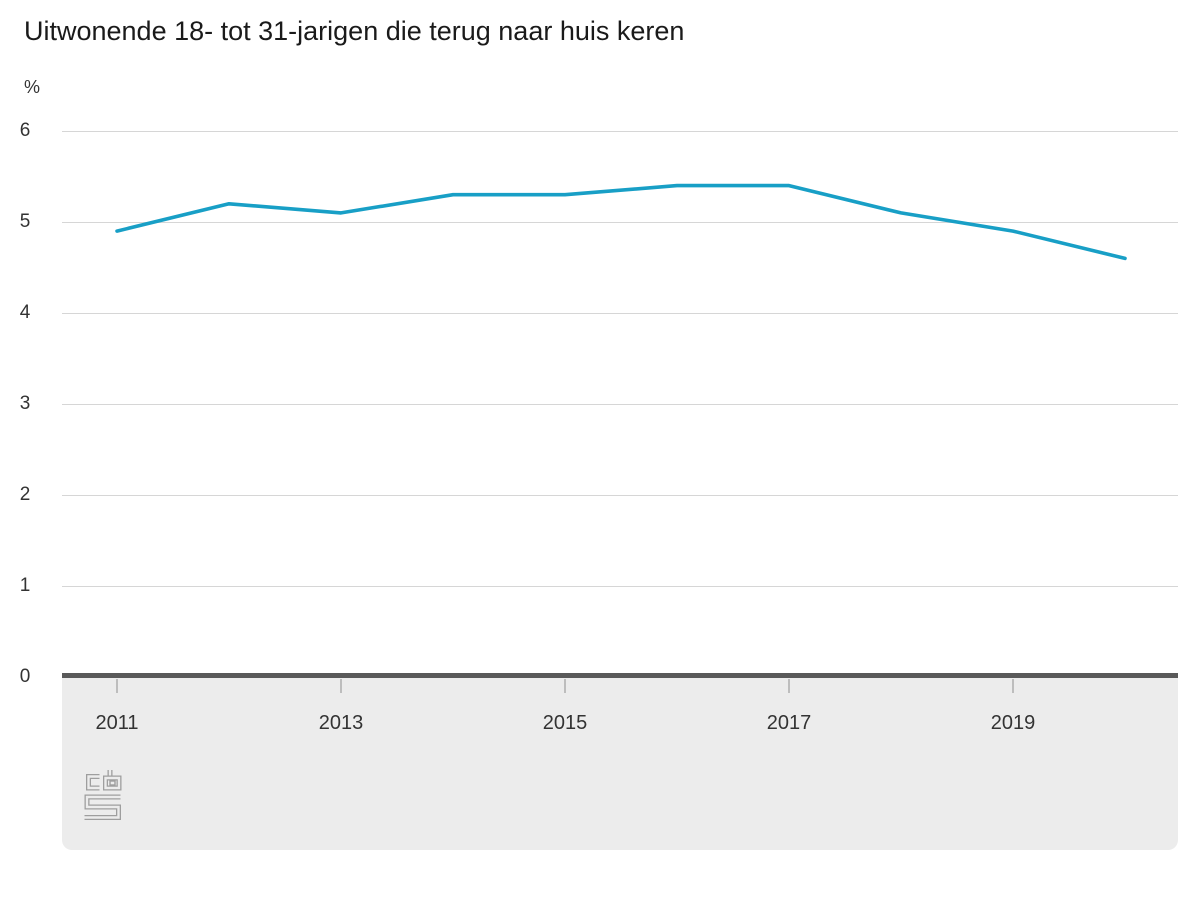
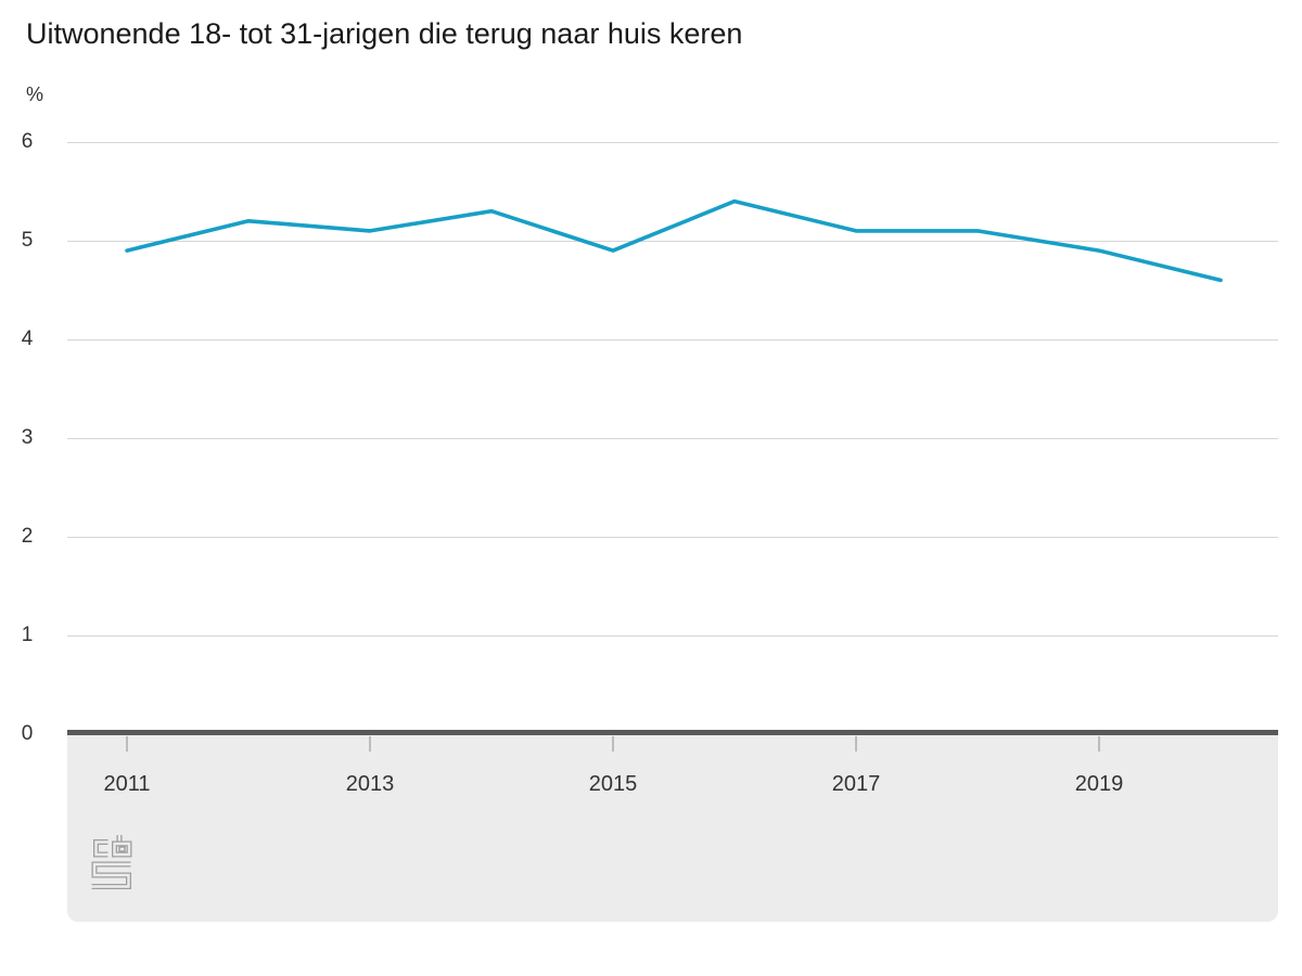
2015: 5.3 -> 4.9
2017: 5.4 -> 5.1
